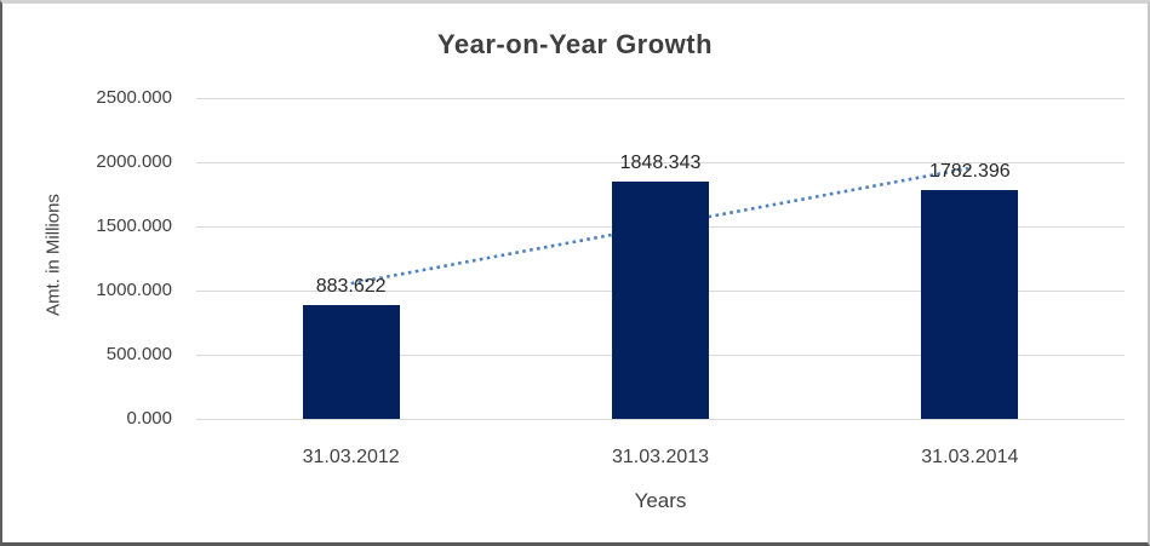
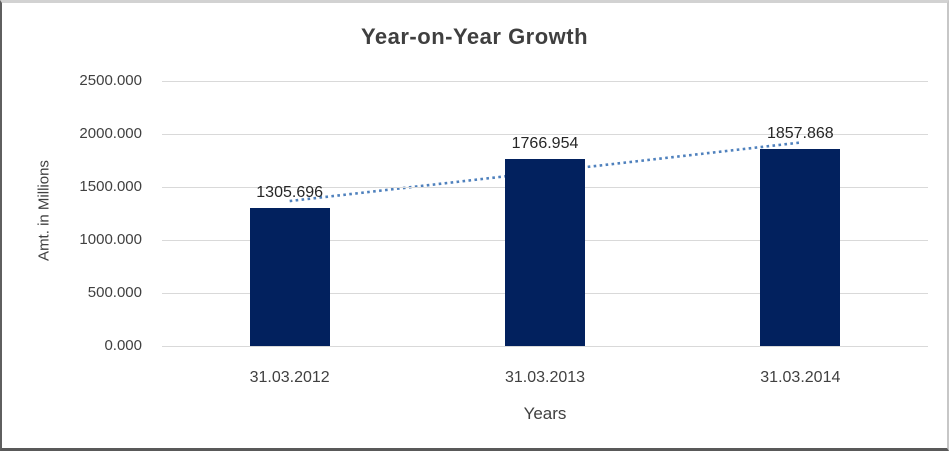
31.03.2012: 883.622 -> 1305.696
31.03.2013: 1848.343 -> 1766.954
31.03.2014: 1782.396 -> 1857.868
